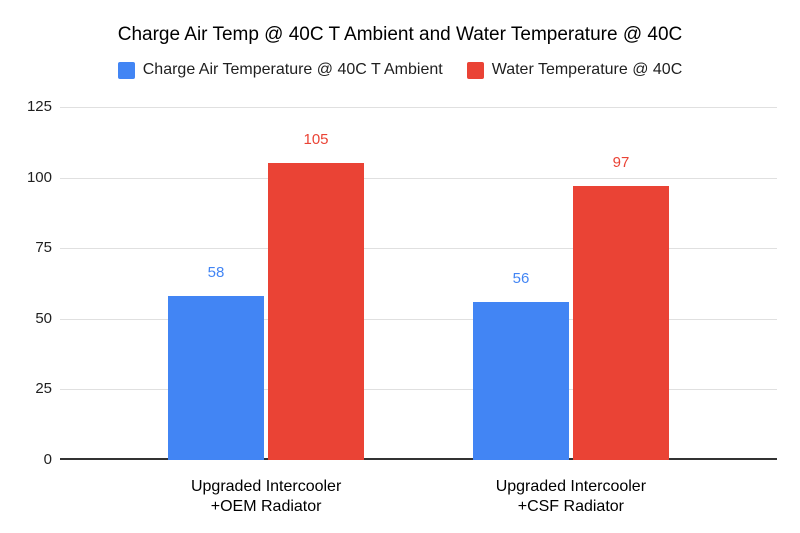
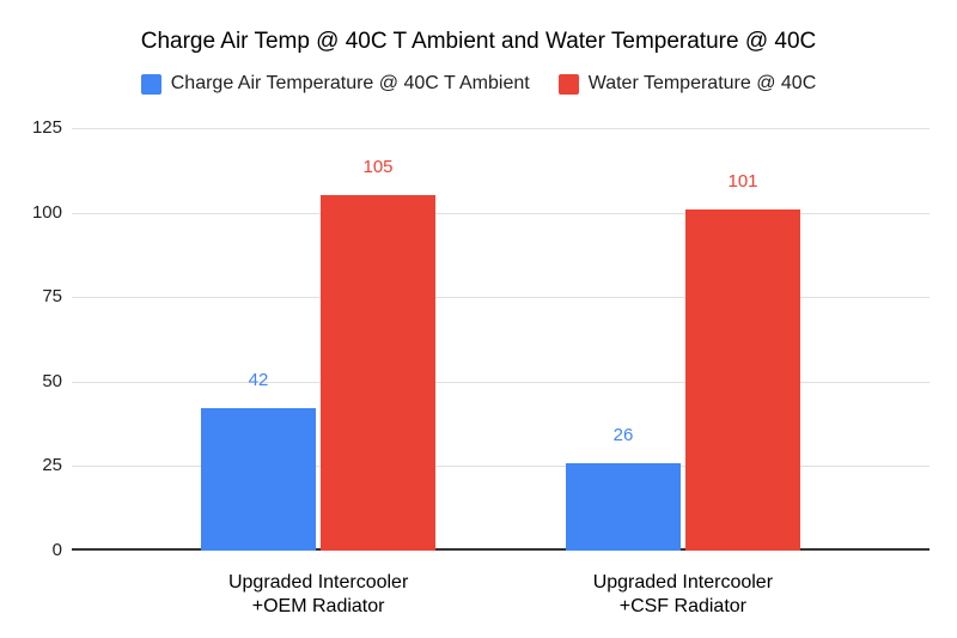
Charge Air Temperature @ 40C T Ambient/Upgraded Intercooler +OEM Radiator: 58 -> 42
Charge Air Temperature @ 40C T Ambient/Upgraded Intercooler +CSF Radiator: 56 -> 26
Water Temperature @ 40C/Upgraded Intercooler +CSF Radiator: 97 -> 101
